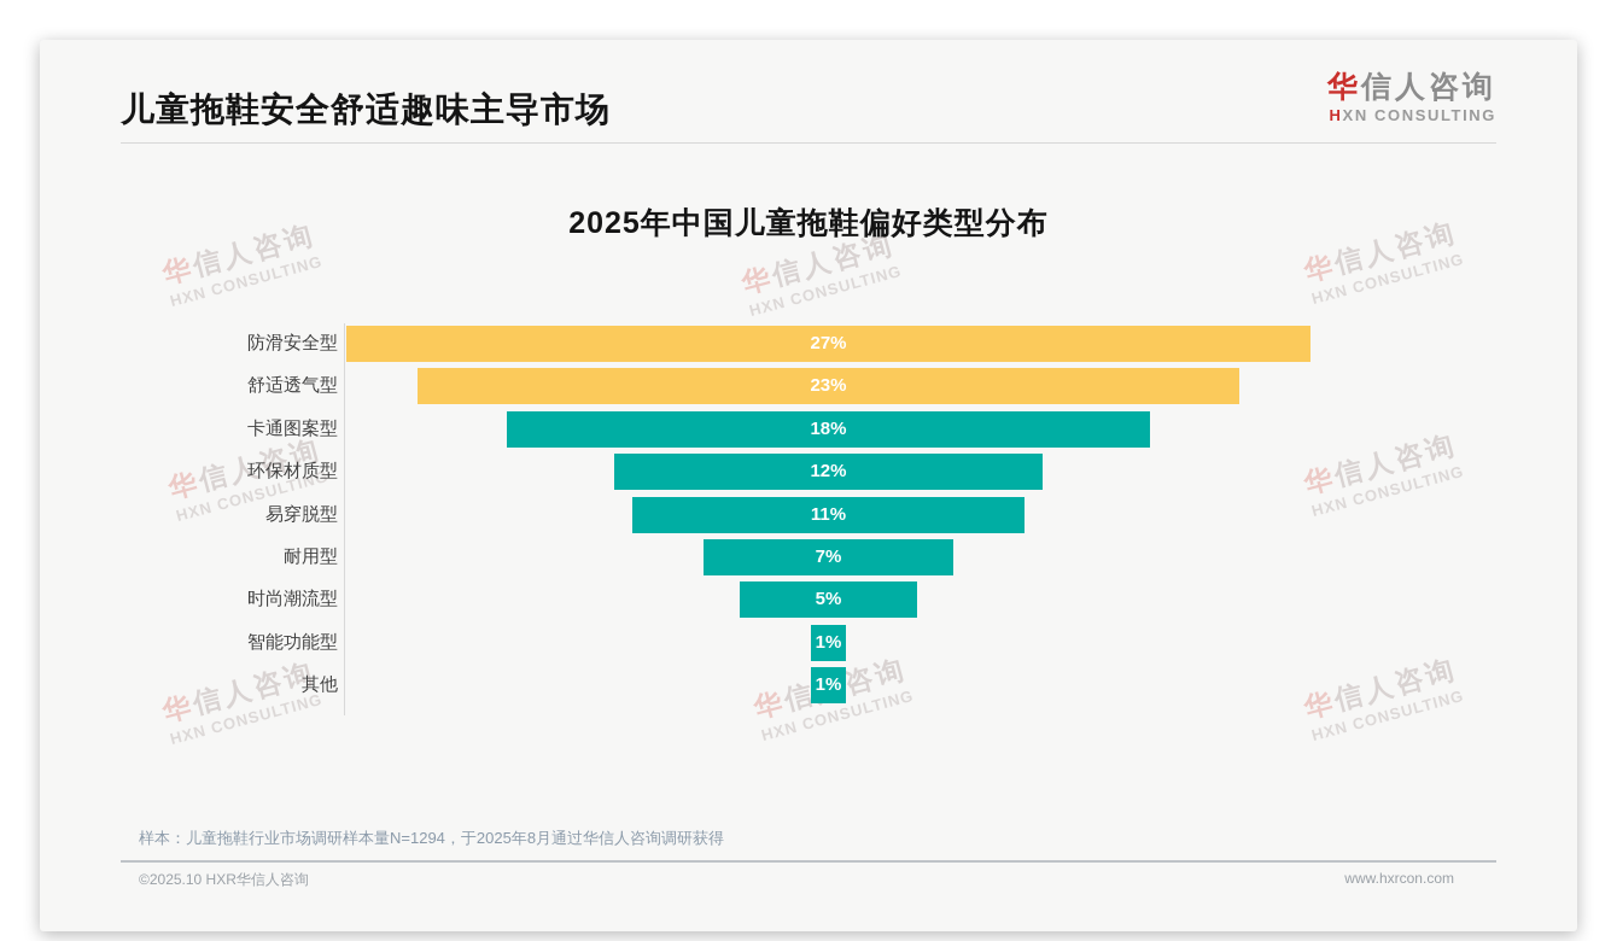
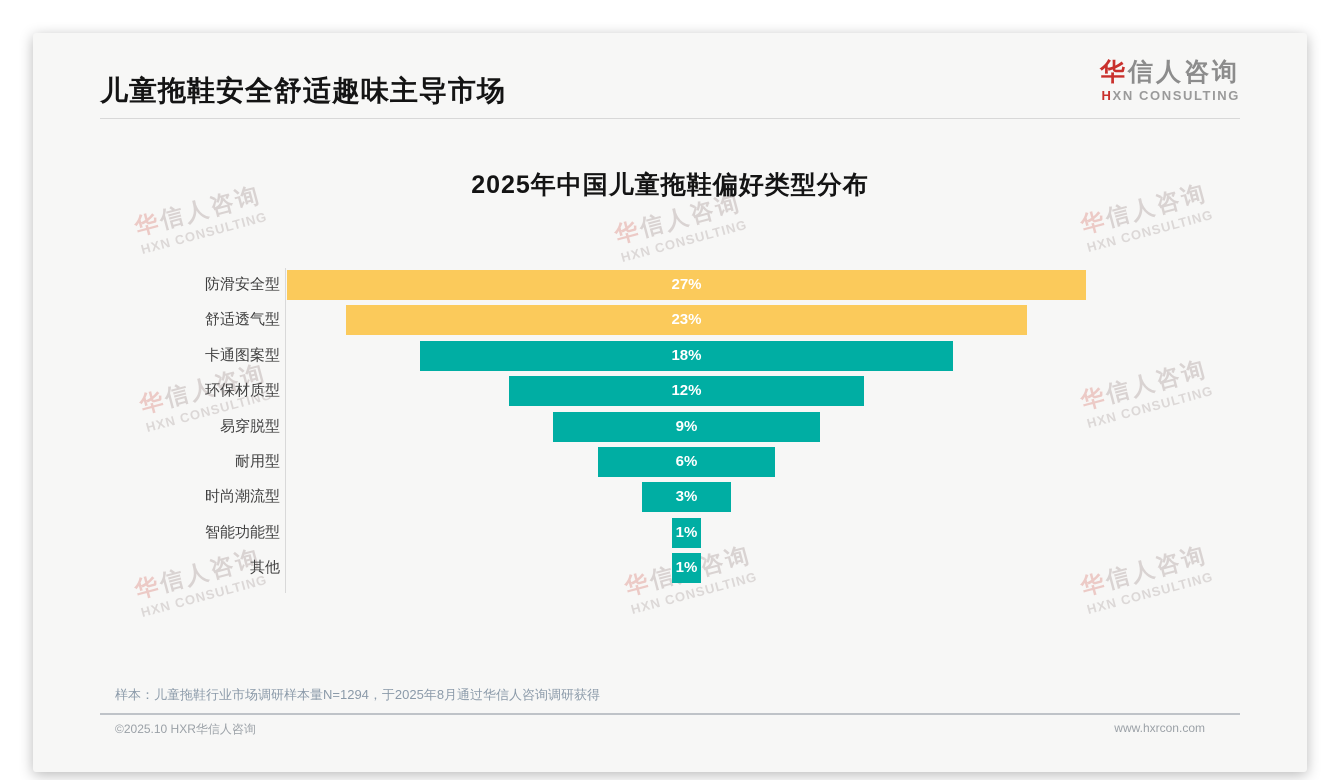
易穿脱型: 11% -> 9%
耐用型: 7% -> 6%
时尚潮流型: 5% -> 3%
